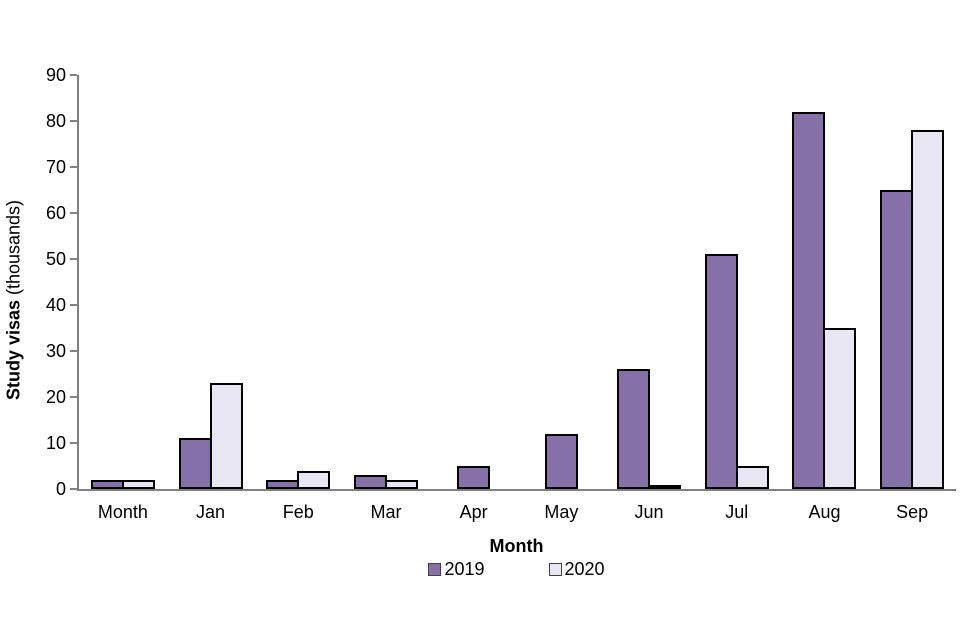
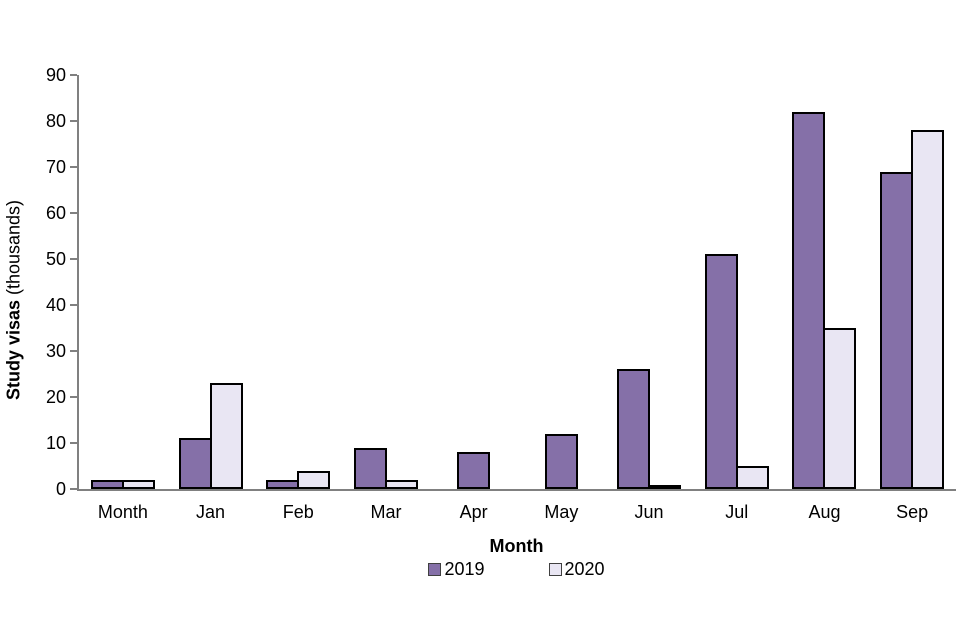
2019/Mar: 3 -> 9
2019/Apr: 5 -> 8
2019/Sep: 65 -> 69
